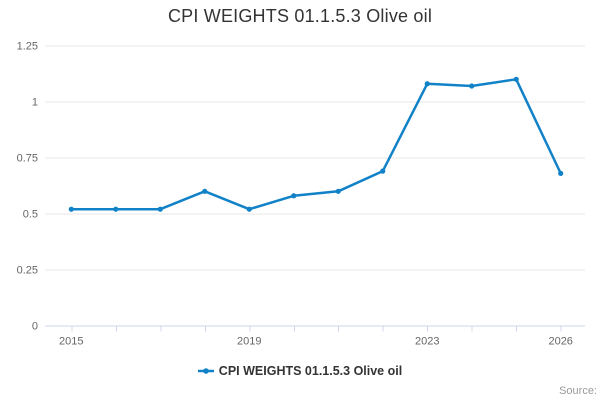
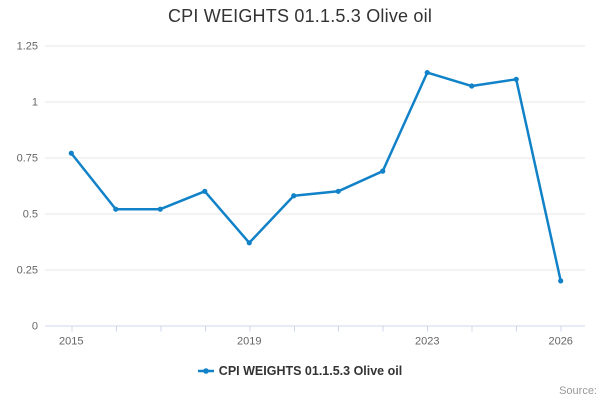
2015: 0.52 -> 0.77
2019: 0.52 -> 0.37
2023: 1.08 -> 1.13
2026: 0.68 -> 0.20
